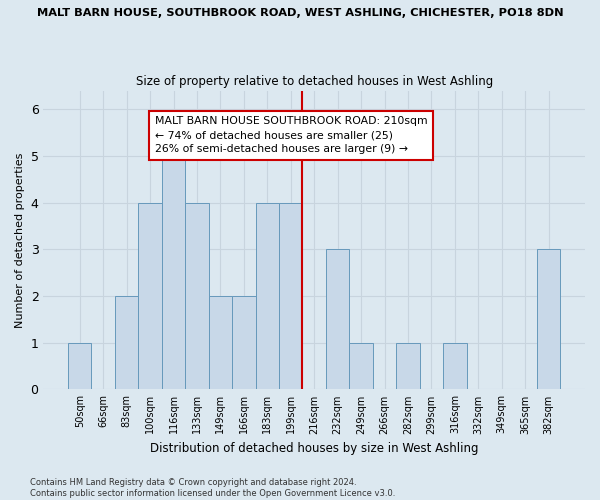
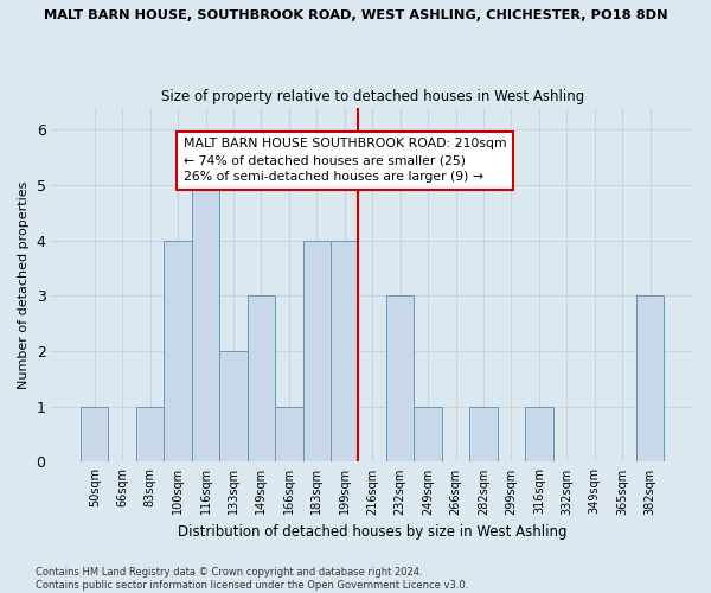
83sqm: 2 -> 1
133sqm: 4 -> 2
149sqm: 2 -> 3
166sqm: 2 -> 1
